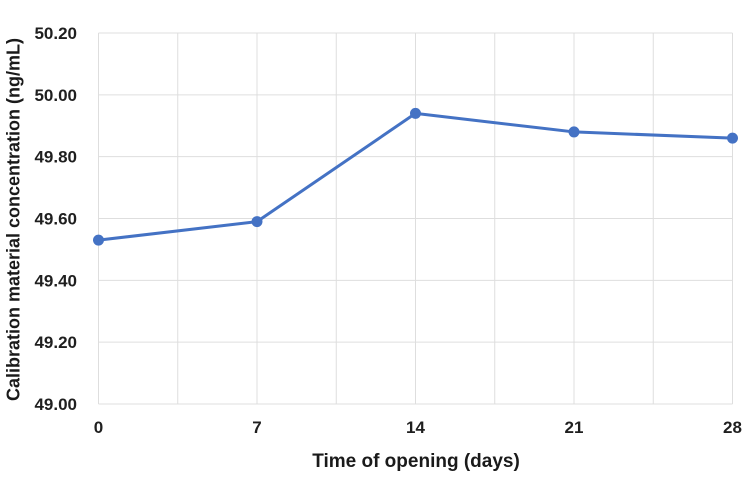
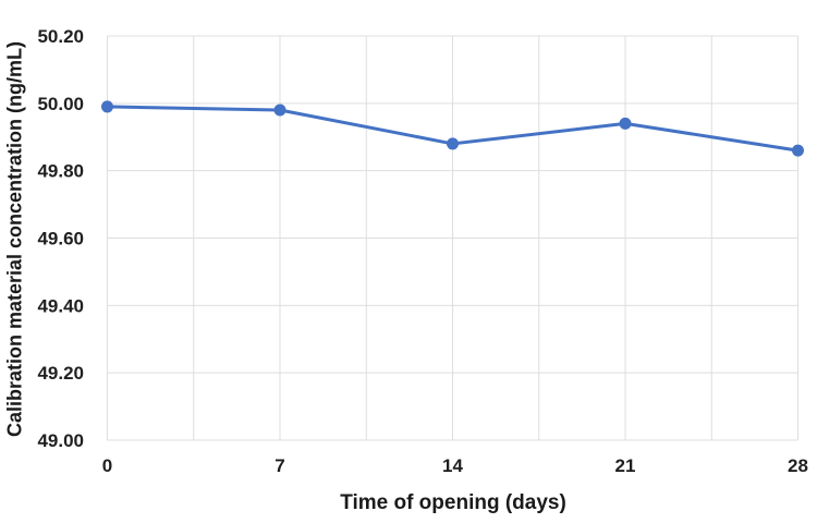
0: 49.53 -> 49.99
7: 49.59 -> 49.98
14: 49.94 -> 49.88
21: 49.88 -> 49.94
